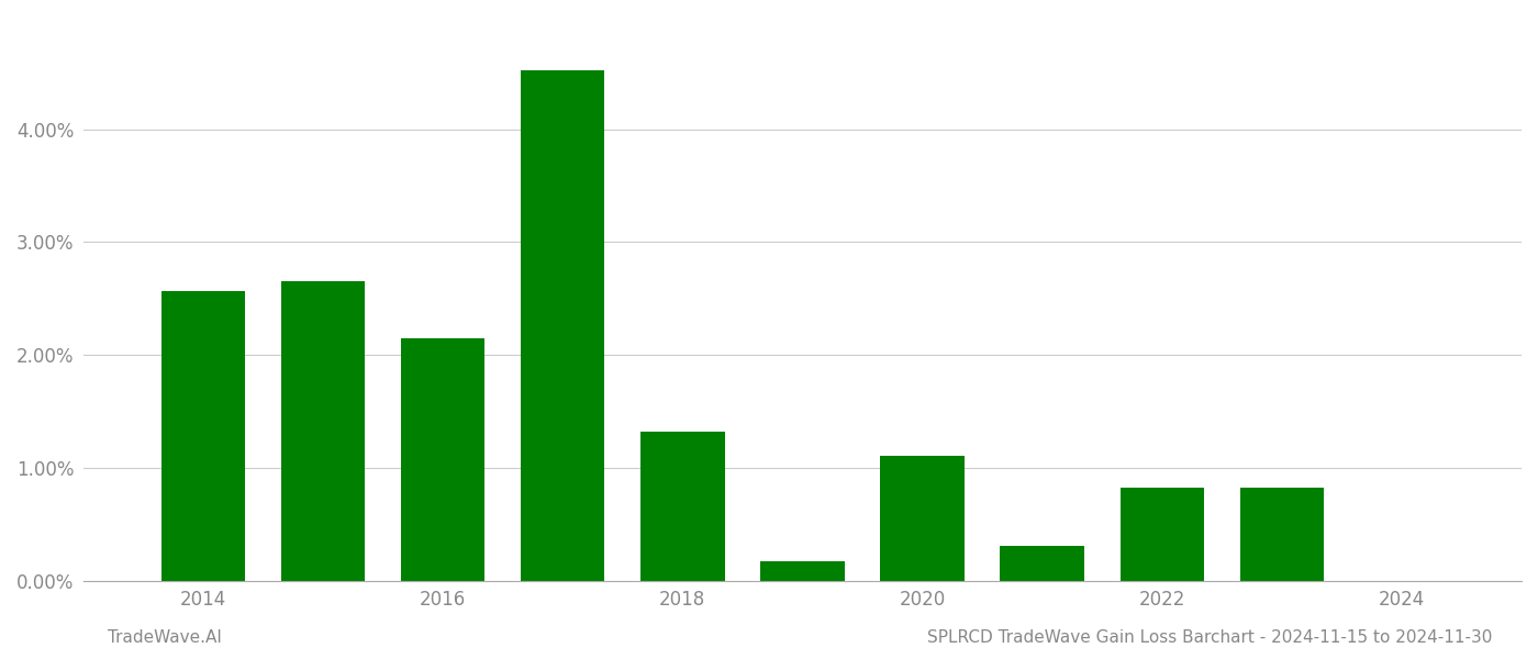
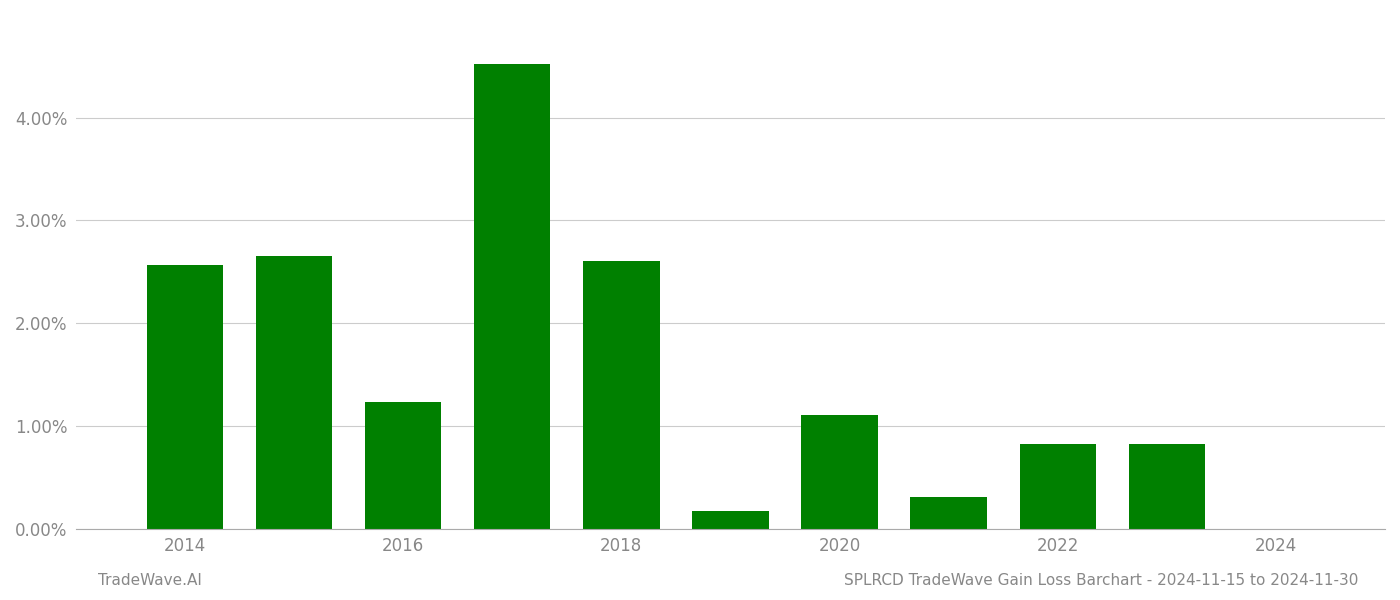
2016: 2.15% -> 1.23%
2018: 1.32% -> 2.61%
